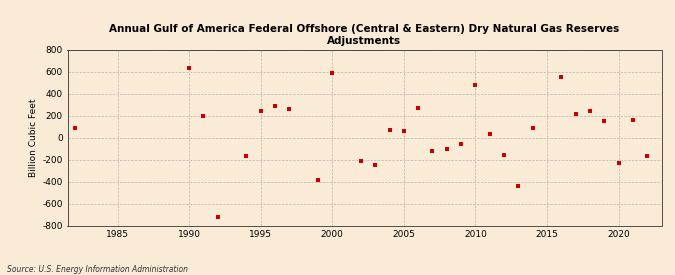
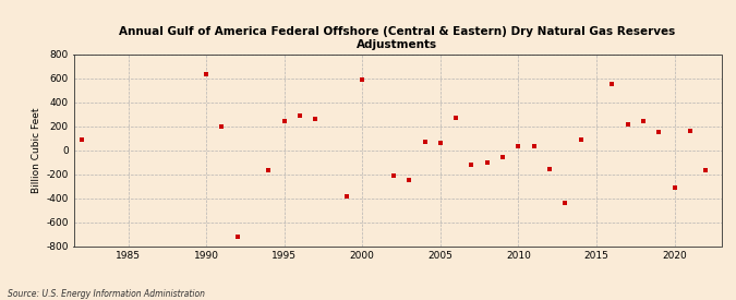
2010: 480 -> 30
2020: -230 -> -310
